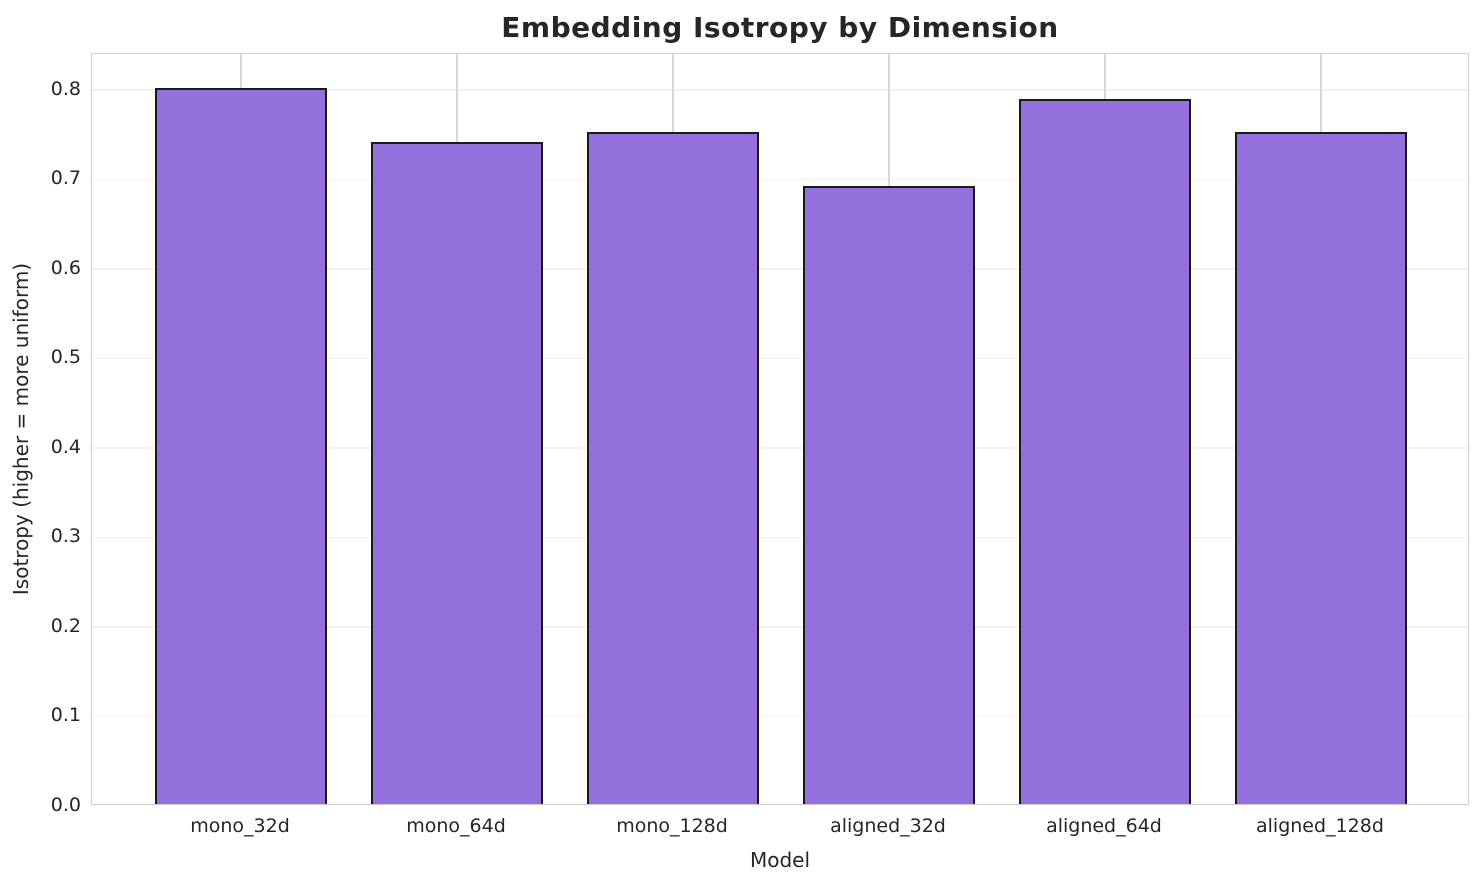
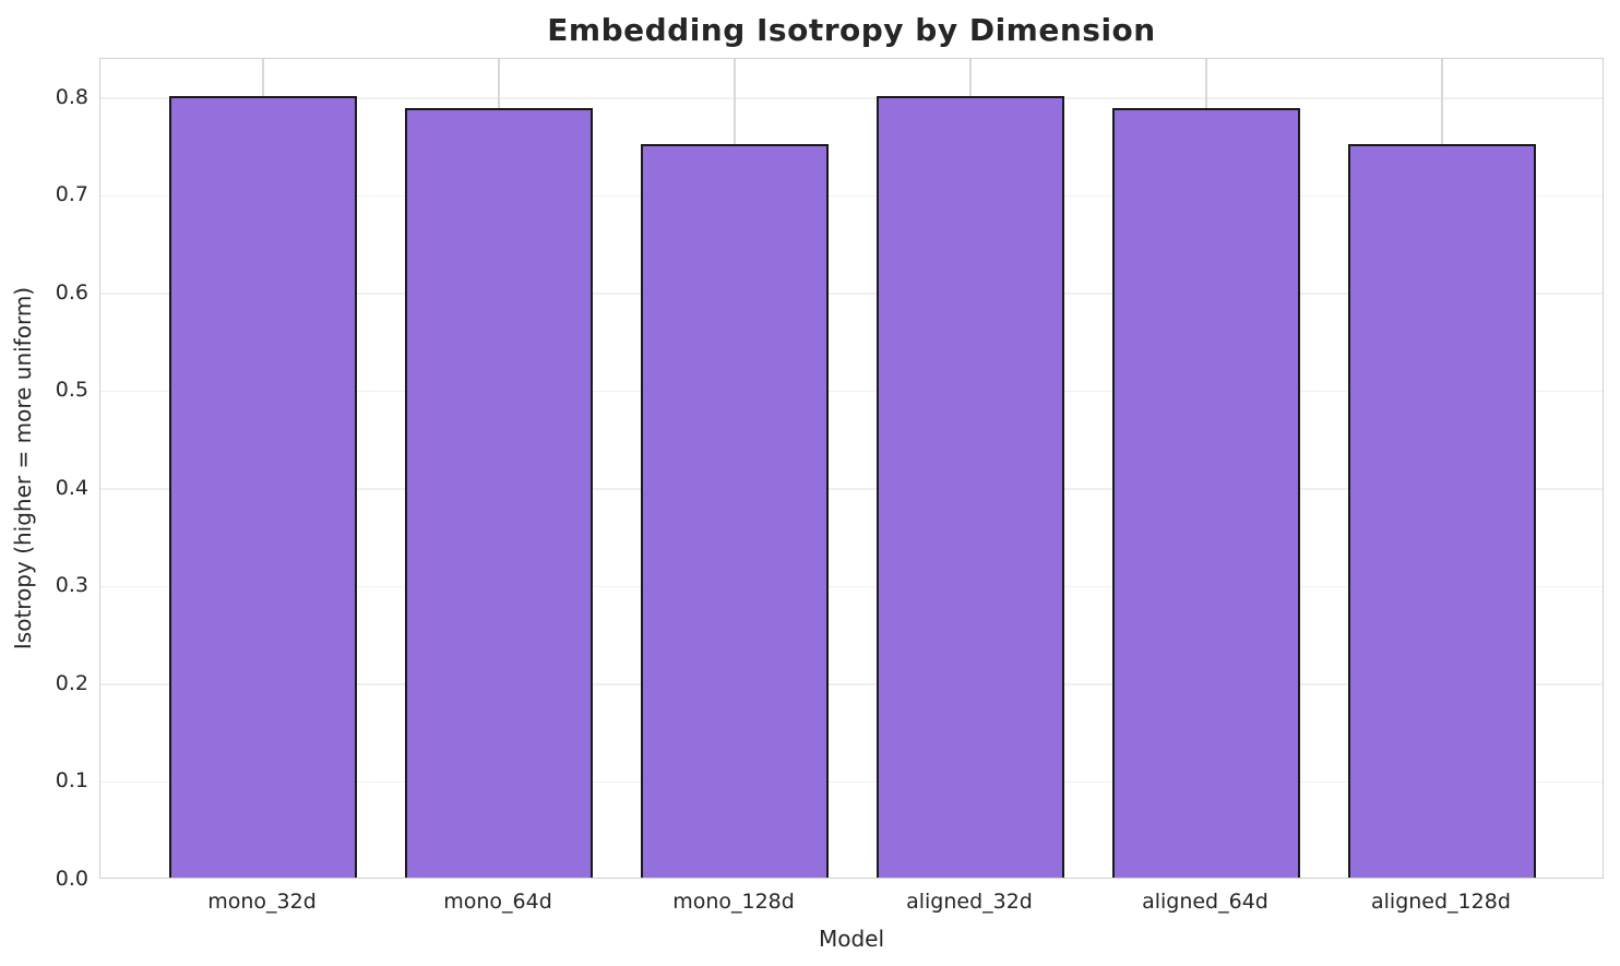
mono_64d: 0.74 -> 0.79
aligned_32d: 0.69 -> 0.80
